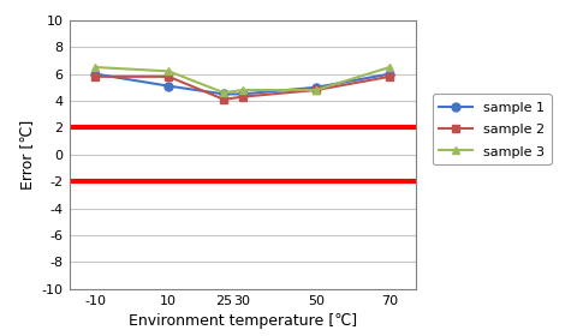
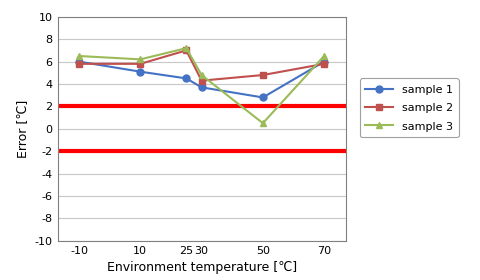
sample 2/25: 4.1 -> 7.0
sample 3/25: 4.6 -> 7.2
sample 1/30: 4.5 -> 3.7
sample 1/50: 5.0 -> 2.8
sample 3/50: 4.8 -> 0.5
